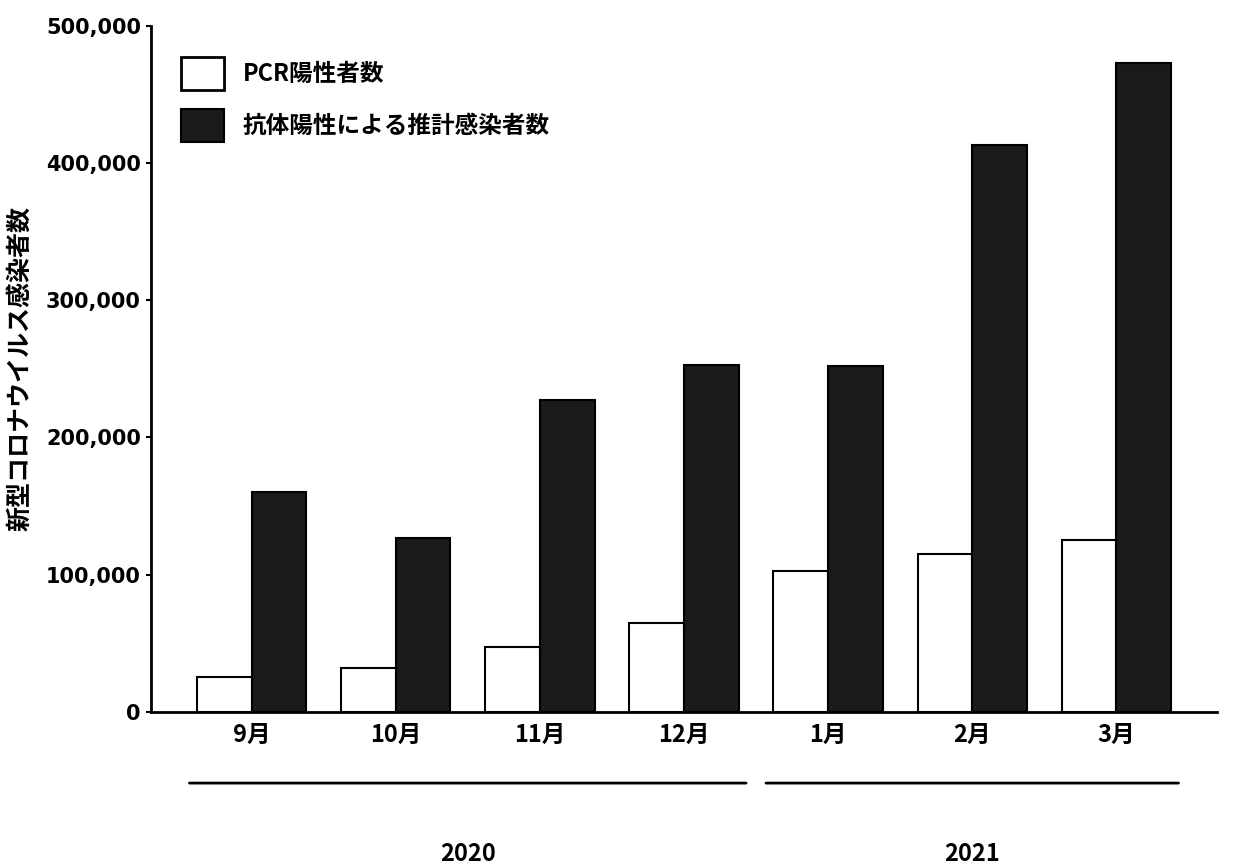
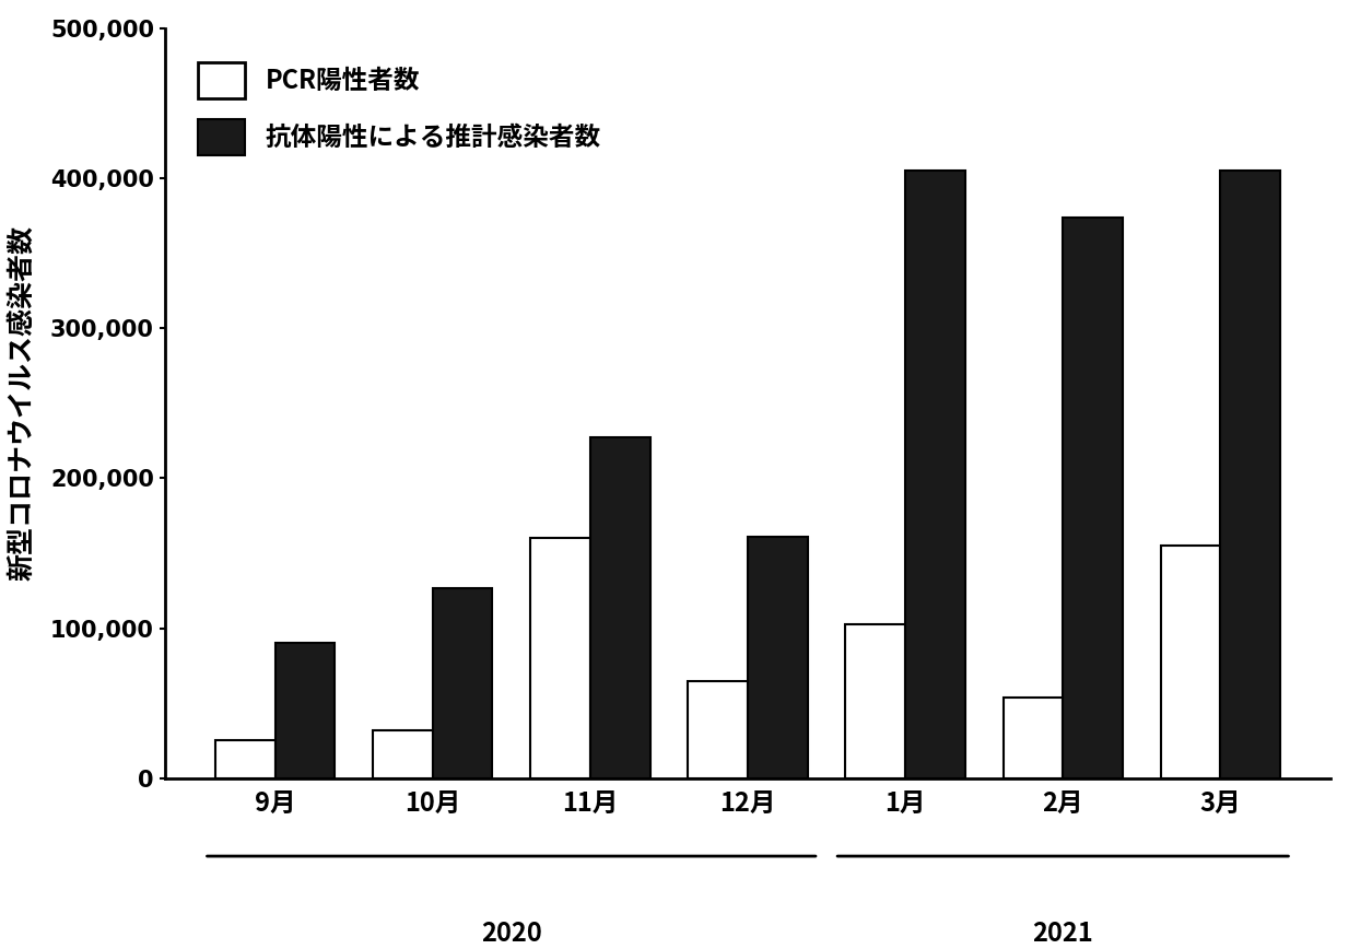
抗体陽性による推計感染者数/9月: 160,000 -> 90,000
PCR陽性者数/11月: 47,000 -> 160,000
抗体陽性による推計感染者数/12月: 253,000 -> 161,000
抗体陽性による推計感染者数/1月: 252,000 -> 405,000
PCR陽性者数/2月: 115,000 -> 54,000
抗体陽性による推計感染者数/2月: 413,000 -> 374,000
PCR陽性者数/3月: 125,000 -> 155,000
抗体陽性による推計感染者数/3月: 473,000 -> 405,000
